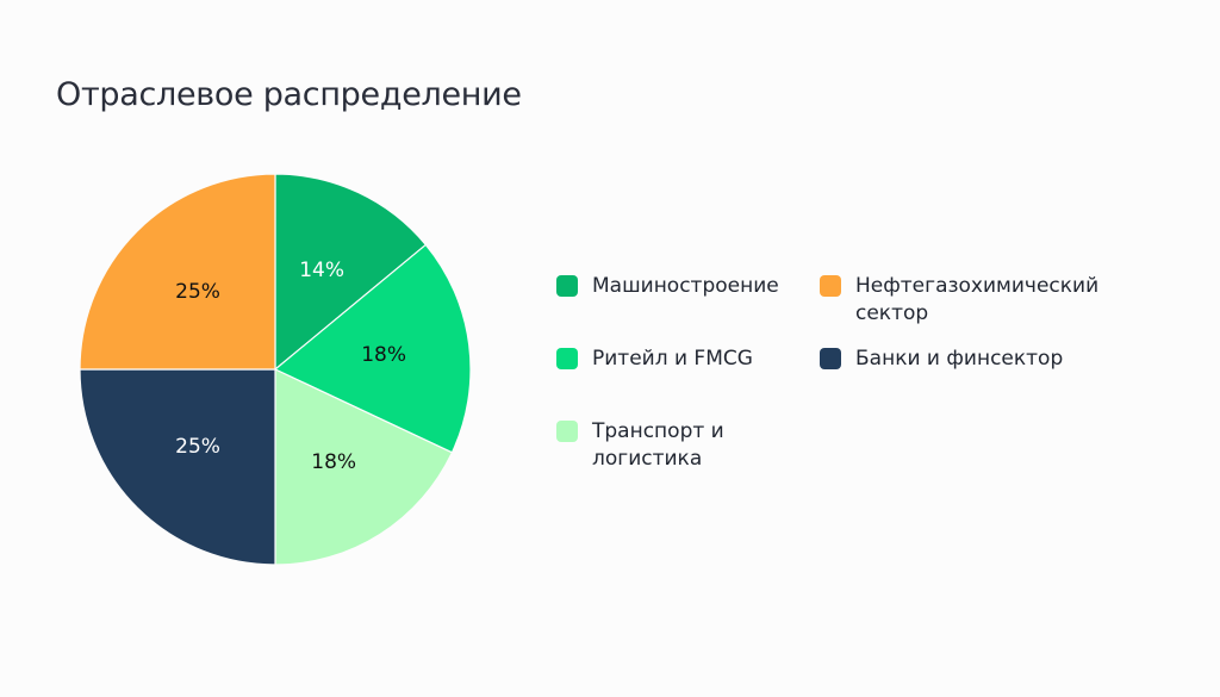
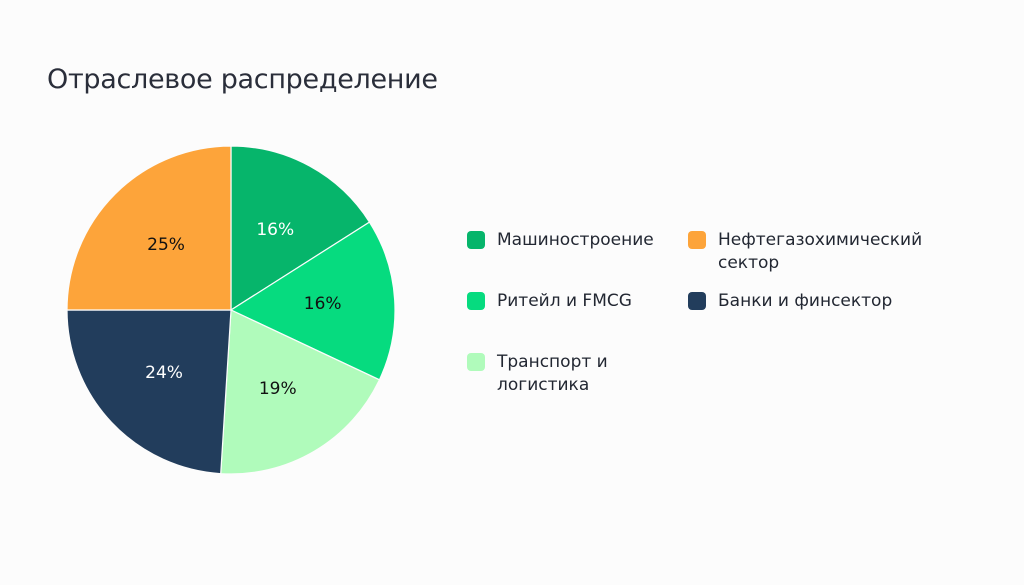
Машиностроение: 14% -> 16%
Ритейл и FMCG: 18% -> 16%
Транспорт и логистика: 18% -> 19%
Банки и финсектор: 25% -> 24%
